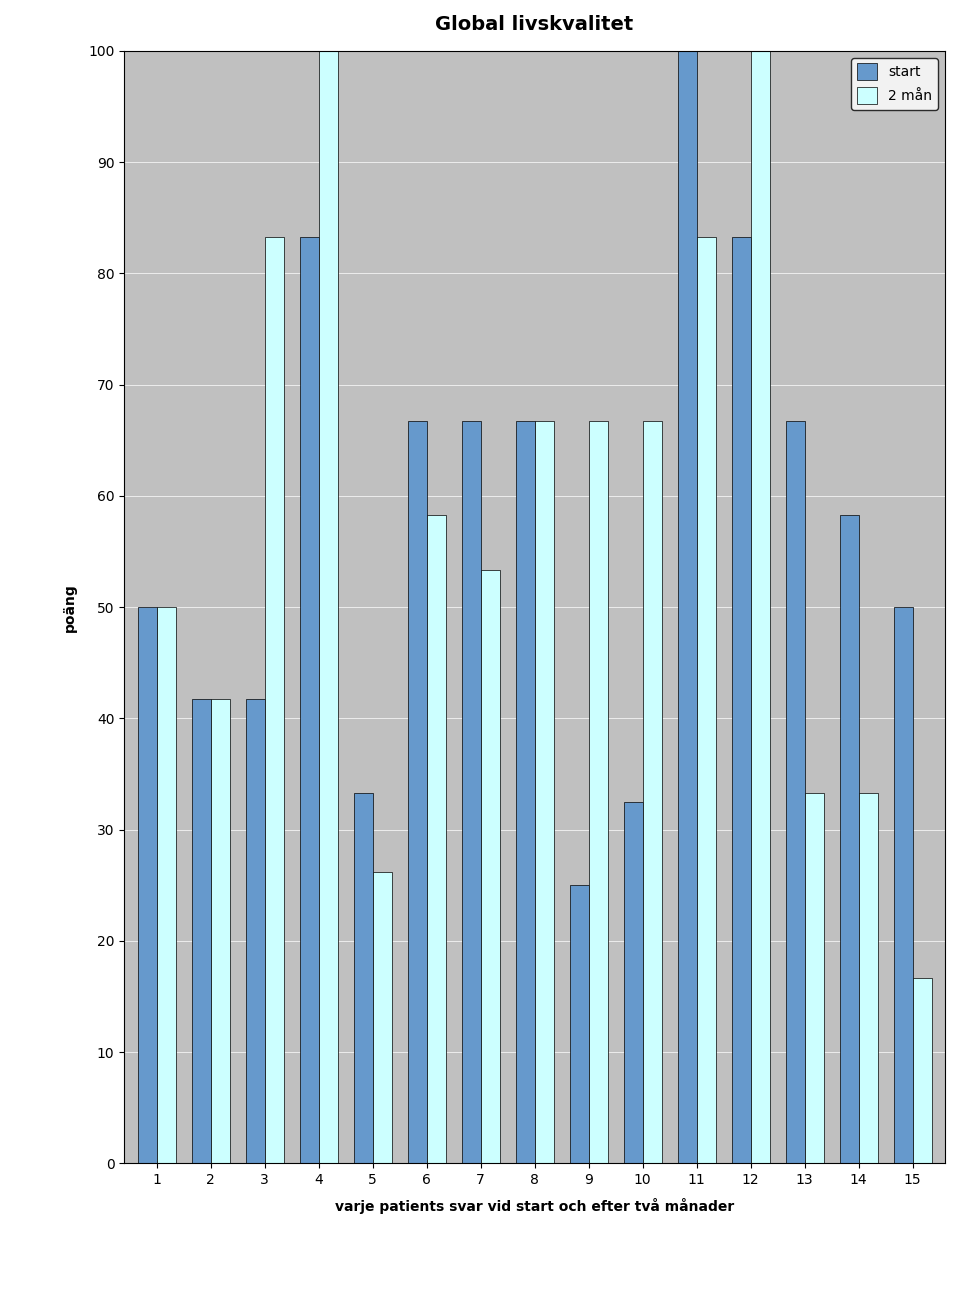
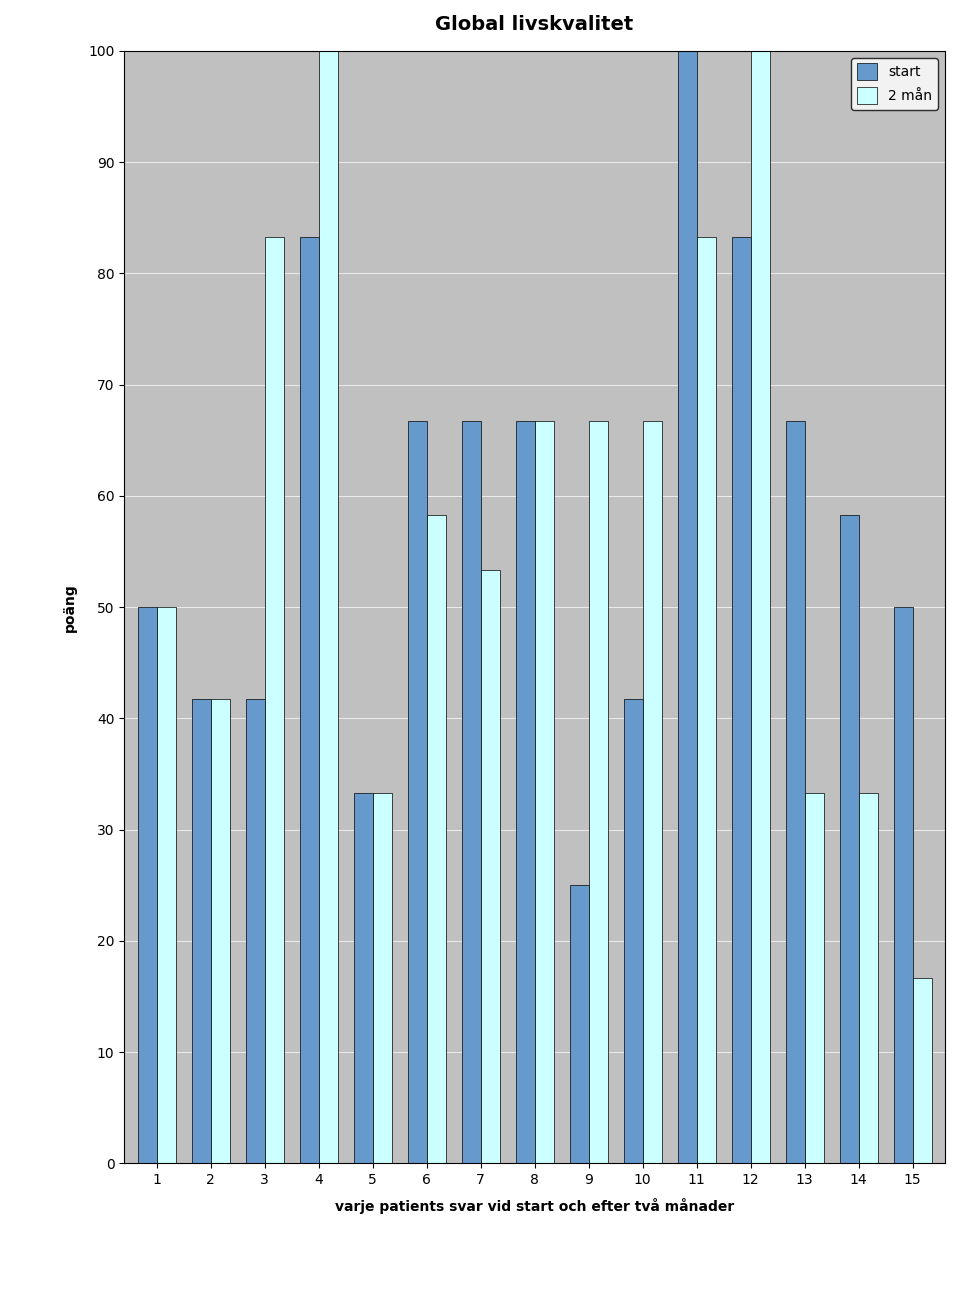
2 mån/5: 26.2 -> 33.3
start/10: 32.5 -> 41.7
